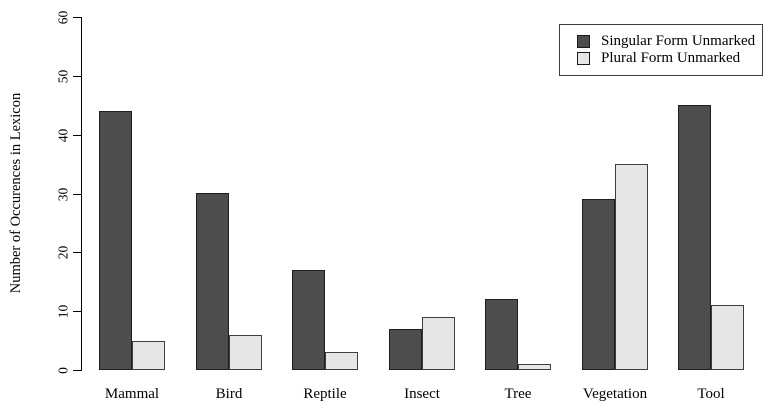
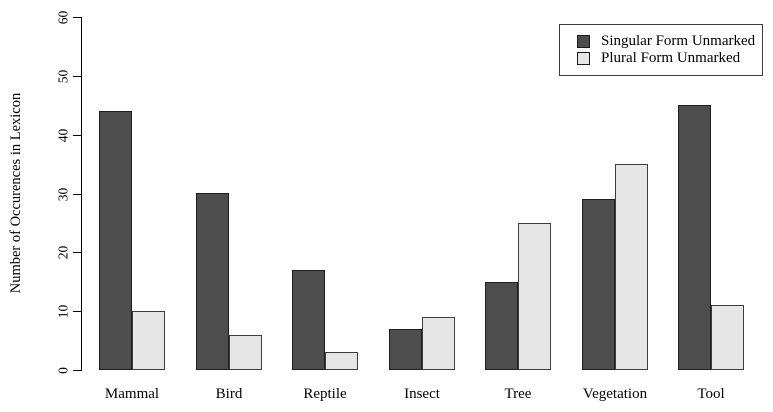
Plural Form Unmarked/Mammal: 5 -> 10
Singular Form Unmarked/Tree: 12 -> 15
Plural Form Unmarked/Tree: 1 -> 25
